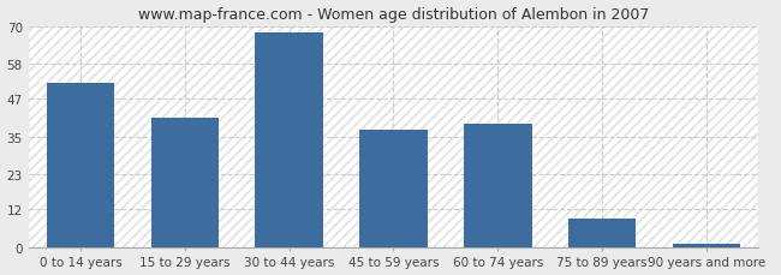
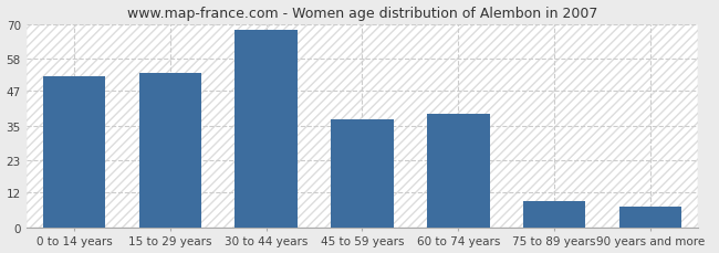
15 to 29 years: 41 -> 53
90 years and more: 1 -> 7
